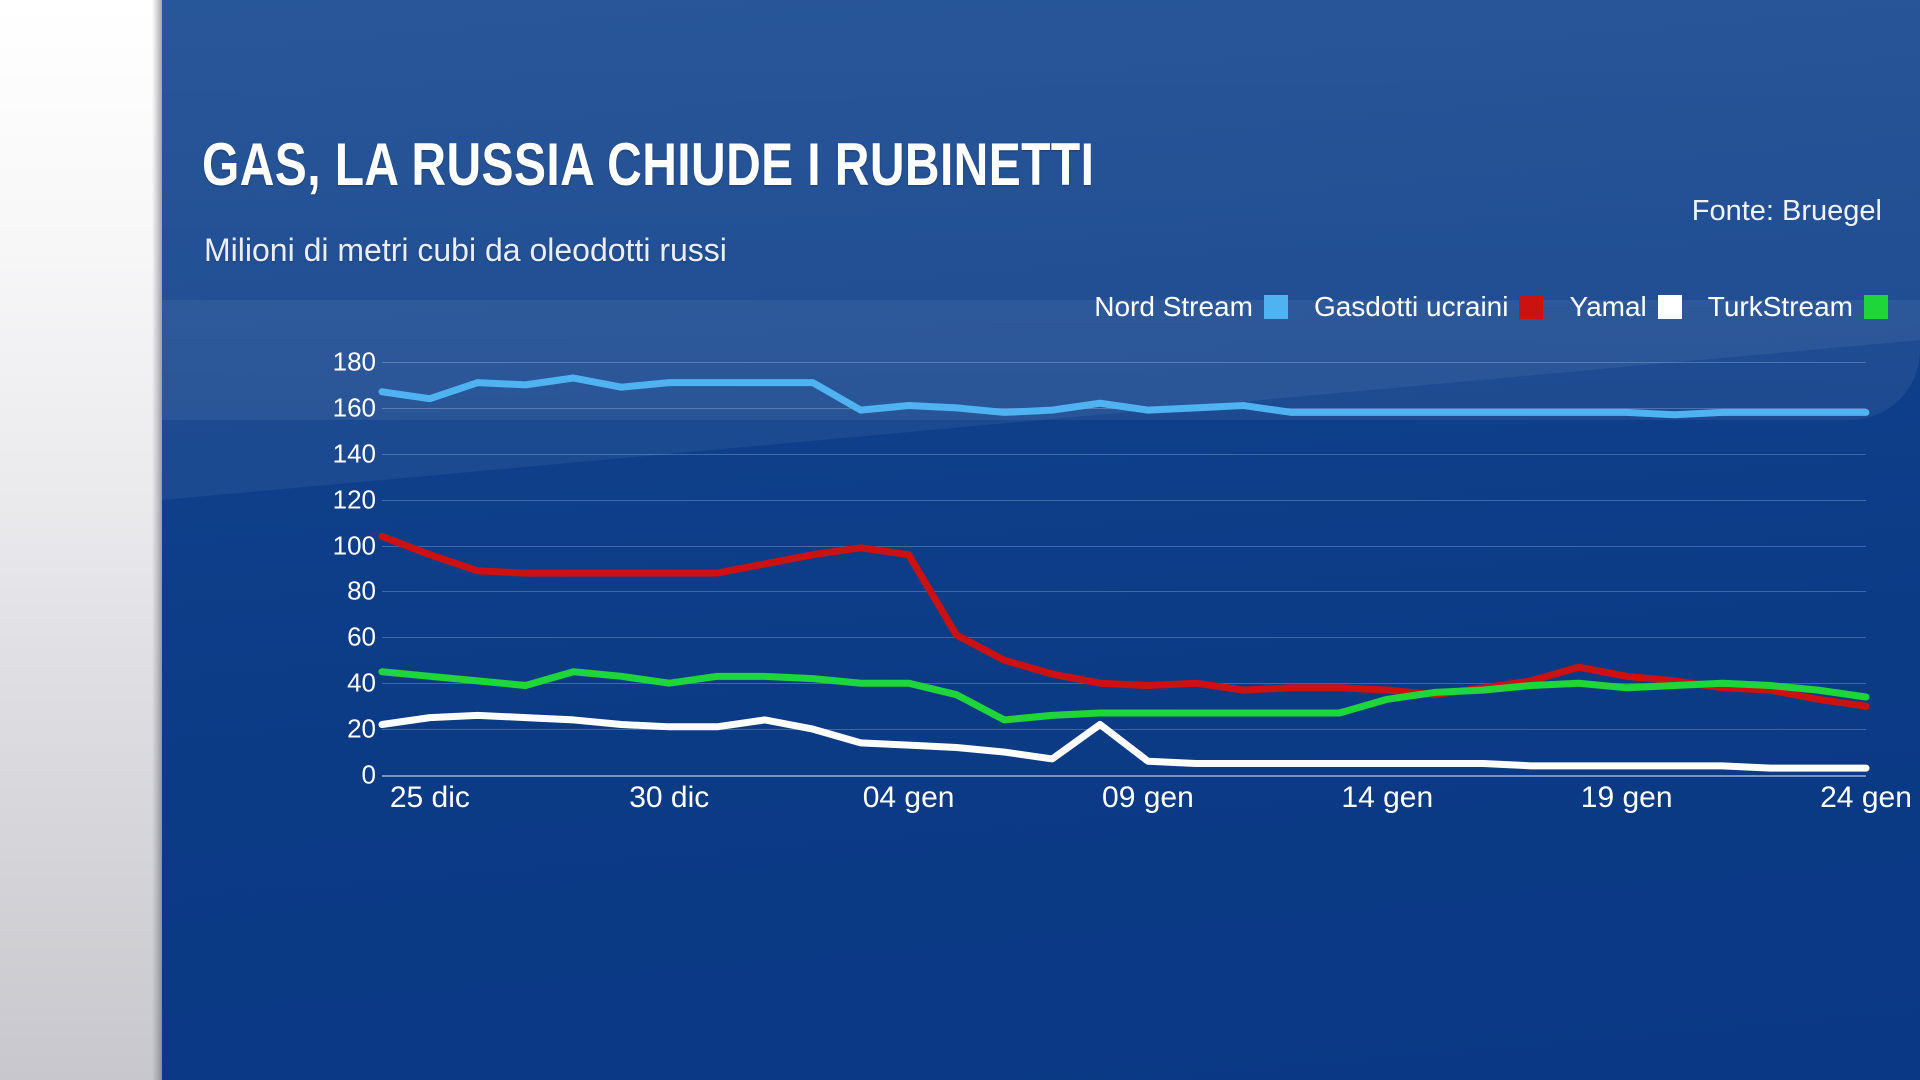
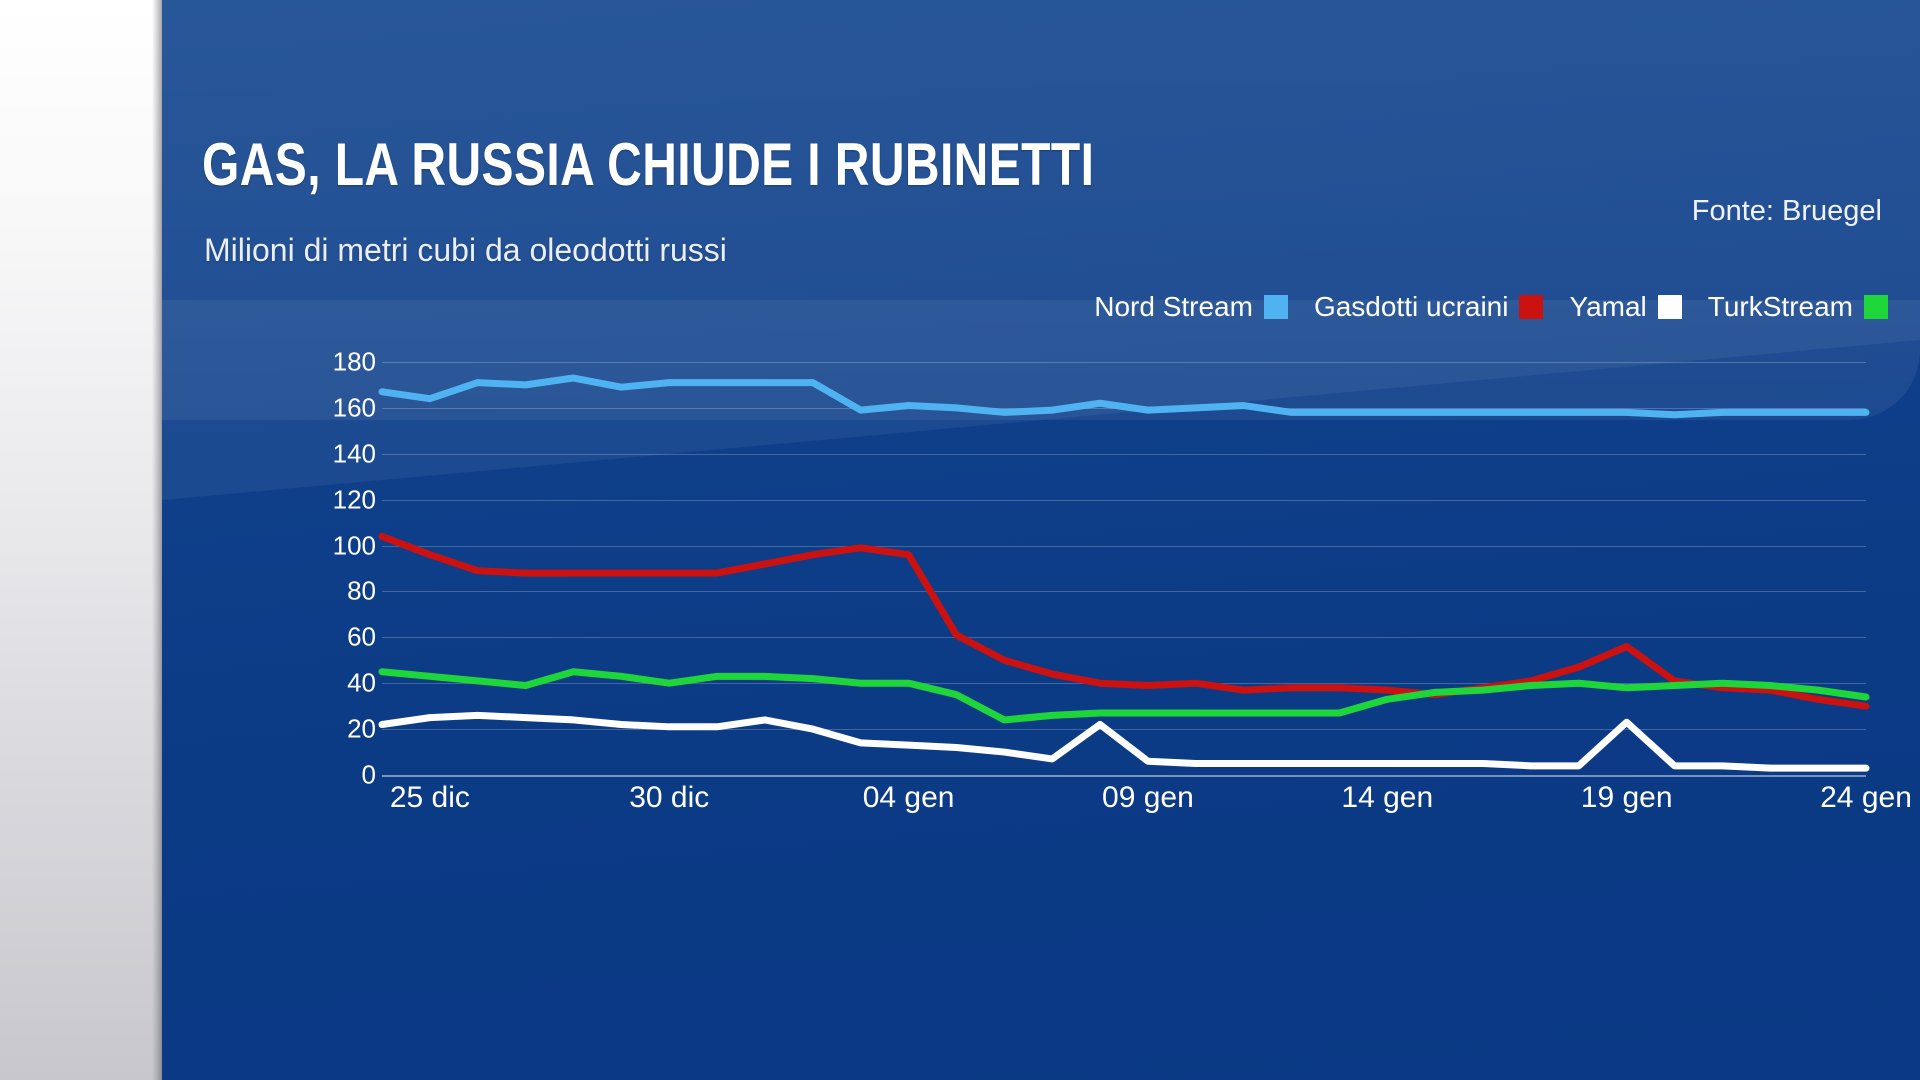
Gasdotti ucraini/19 gen: 43 -> 56
Yamal/19 gen: 4 -> 23
